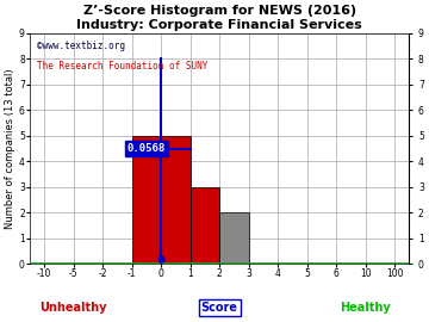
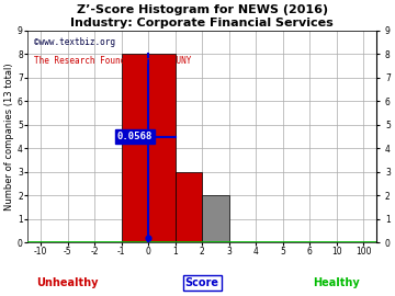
0: 5 -> 8
